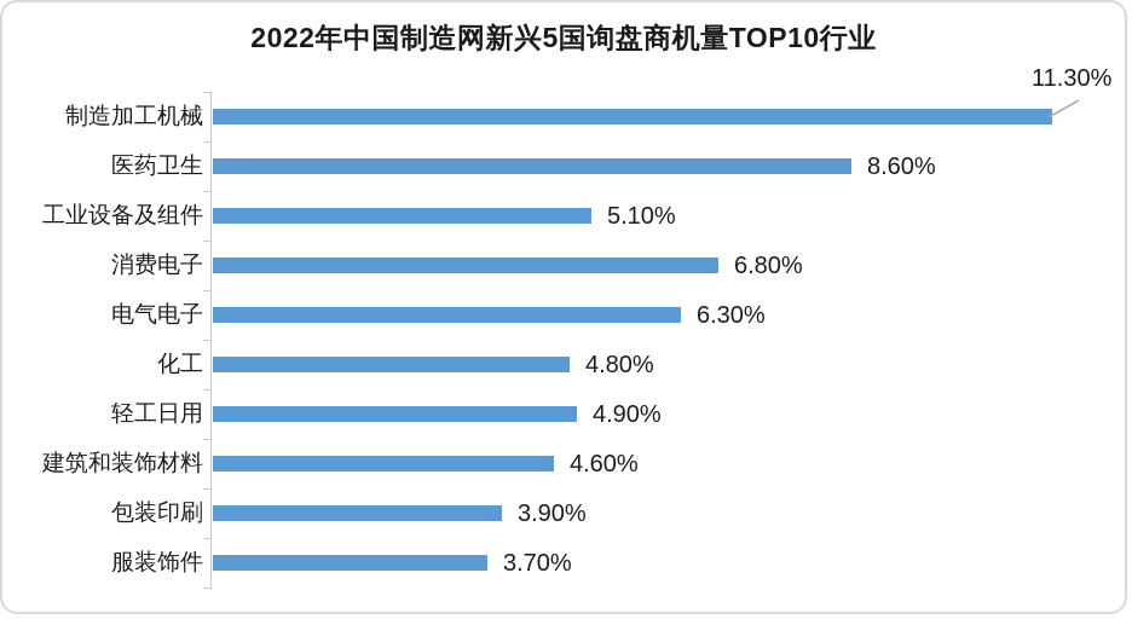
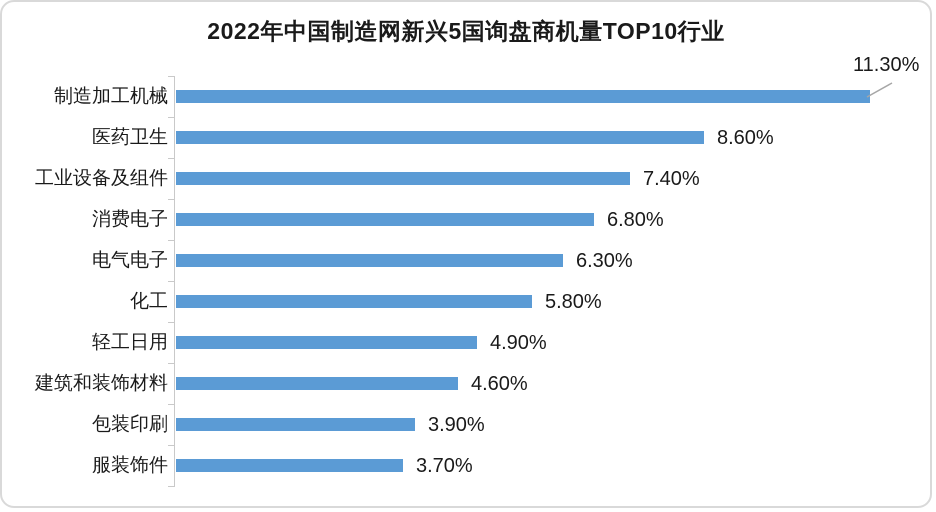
工业设备及组件: 5.10% -> 7.40%
化工: 4.80% -> 5.80%
